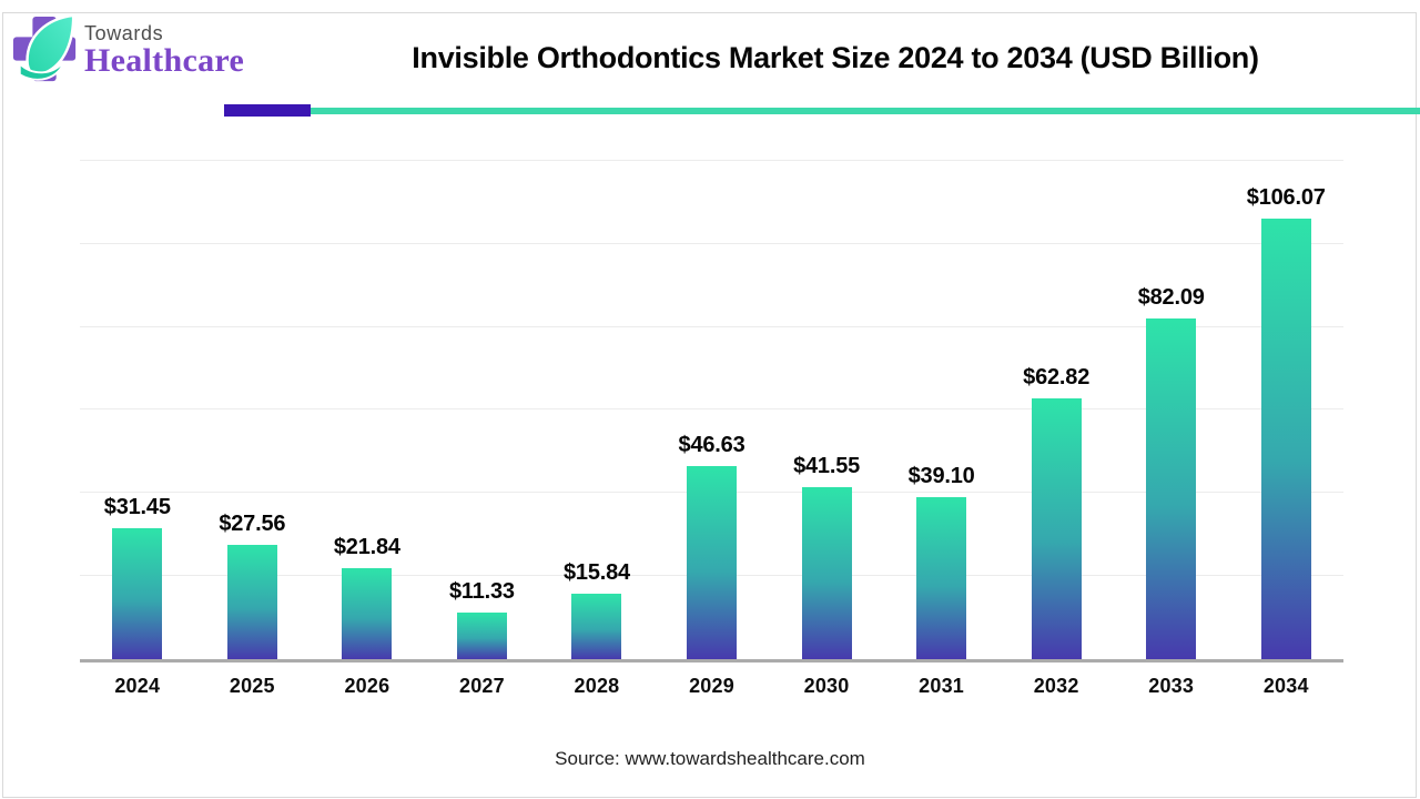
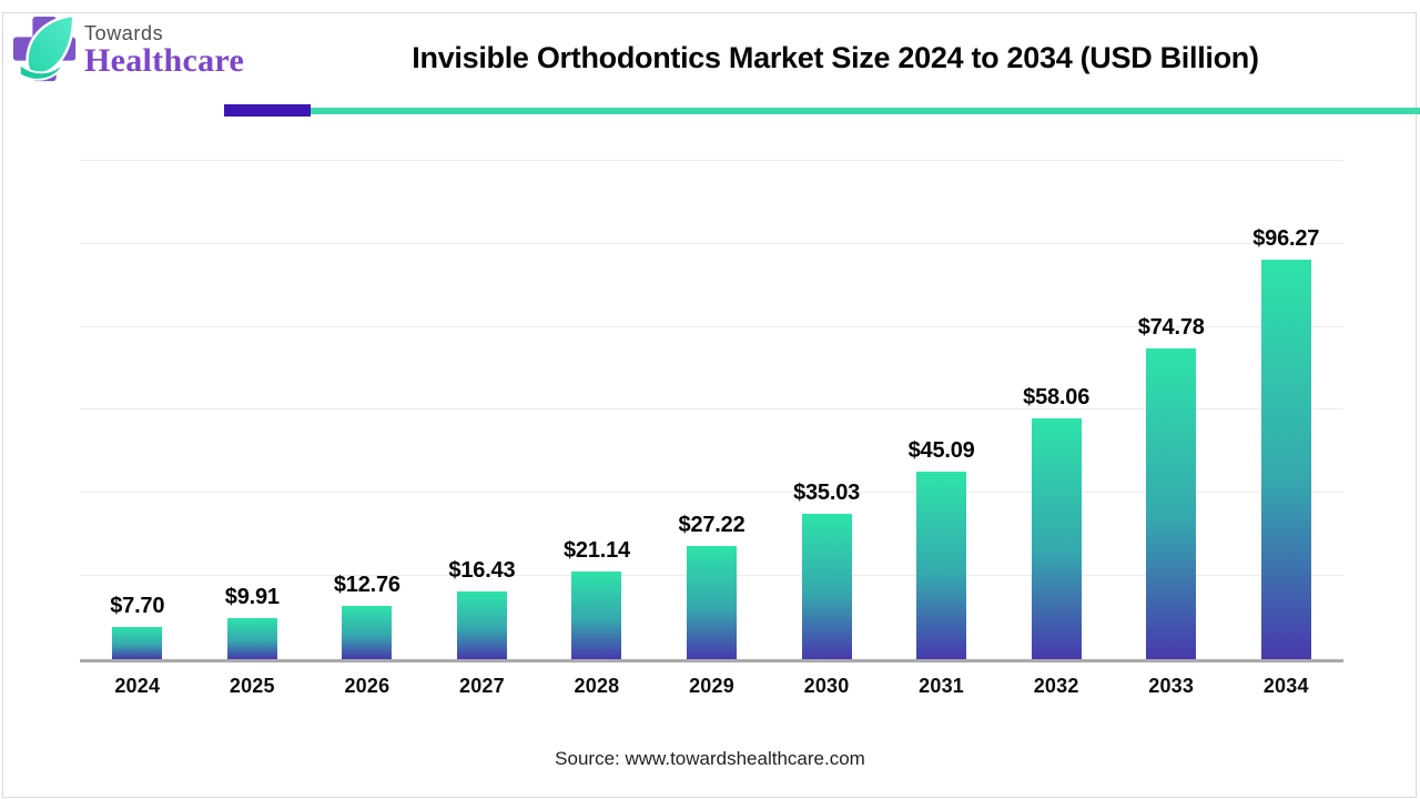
2024: $31.45 -> $7.70
2025: $27.56 -> $9.91
2026: $21.84 -> $12.76
2027: $11.33 -> $16.43
2028: $15.84 -> $21.14
2029: $46.63 -> $27.22
2030: $41.55 -> $35.03
2031: $39.10 -> $45.09
2032: $62.82 -> $58.06
2033: $82.09 -> $74.78
2034: $106.07 -> $96.27
